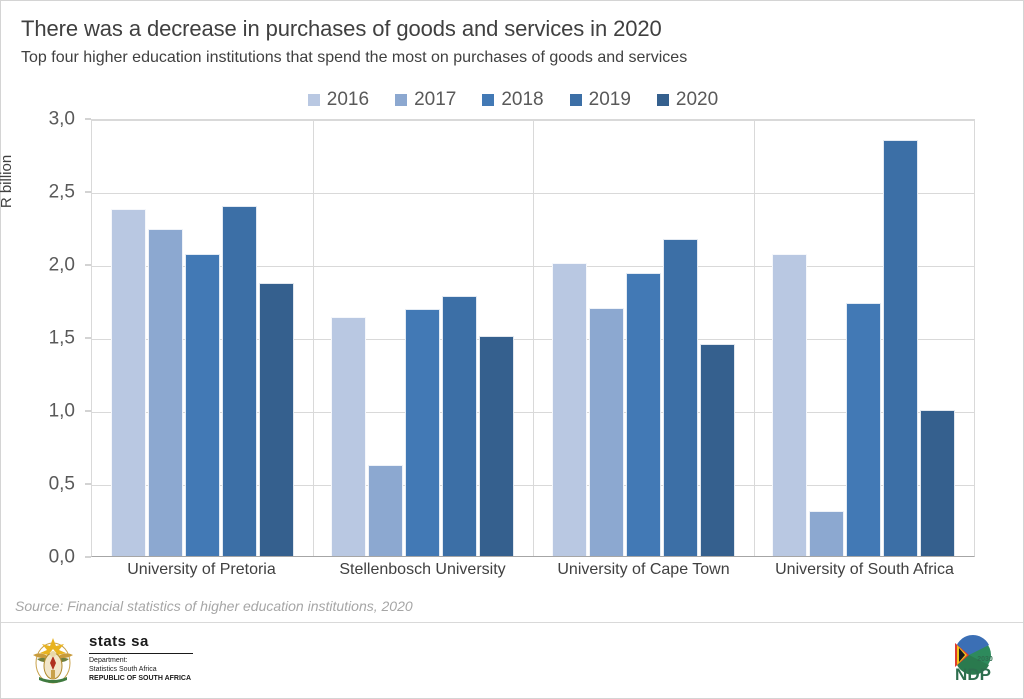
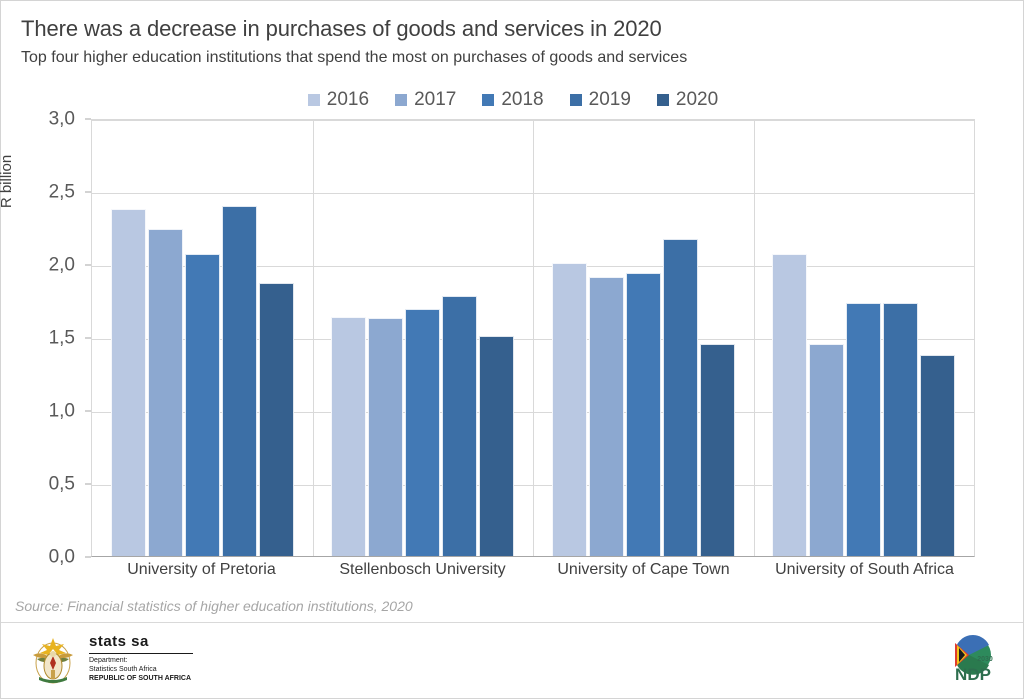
2017/Stellenbosch University: 0,62 -> 1,63
2017/University of Cape Town: 1,70 -> 1,91
2017/University of South Africa: 0,31 -> 1,45
2019/University of South Africa: 2,85 -> 1,73
2020/University of South Africa: 1,00 -> 1,38
